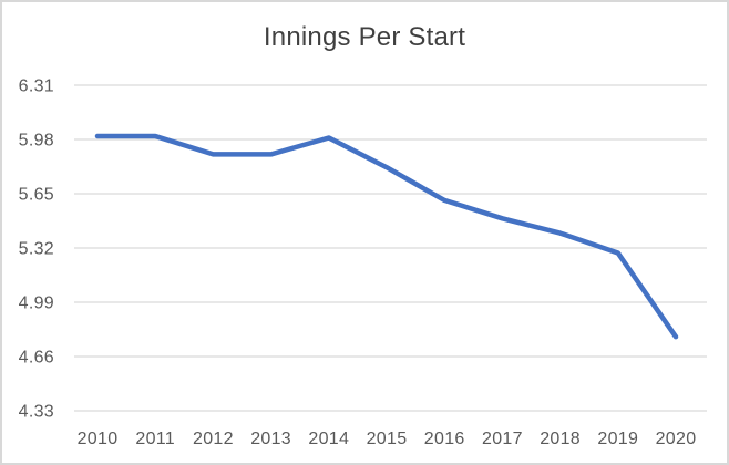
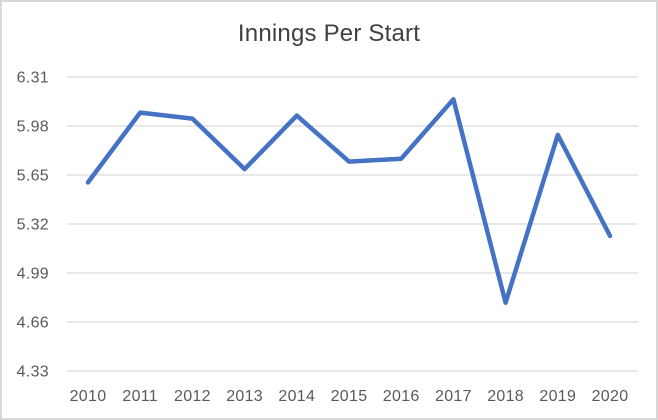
2010: 6.00 -> 5.60
2011: 6.00 -> 6.07
2012: 5.89 -> 6.03
2013: 5.89 -> 5.69
2014: 5.99 -> 6.05
2015: 5.81 -> 5.74
2016: 5.61 -> 5.76
2017: 5.50 -> 6.16
2018: 5.41 -> 4.79
2019: 5.29 -> 5.92
2020: 4.78 -> 5.24
